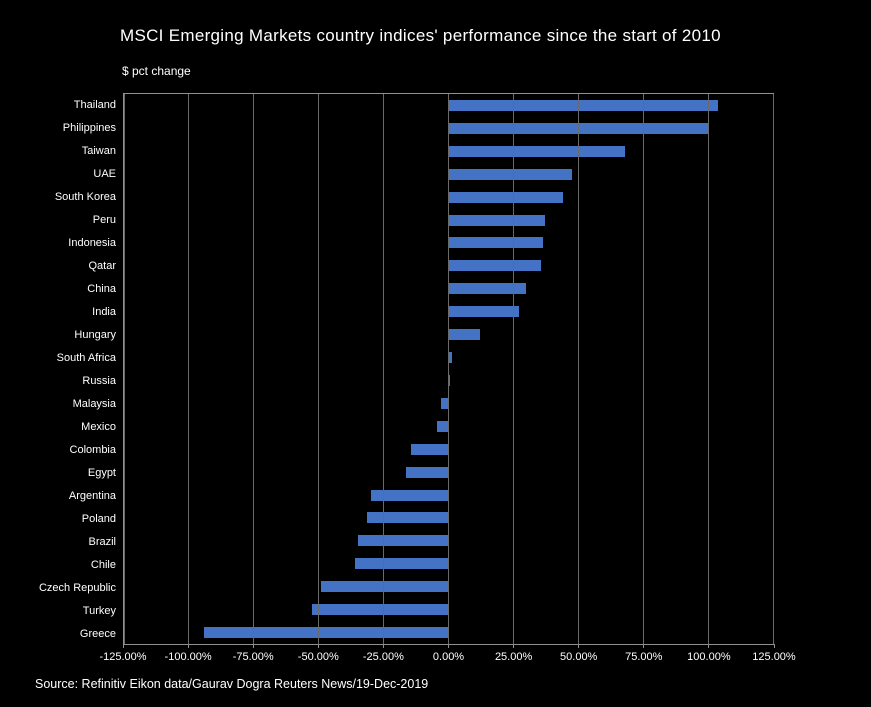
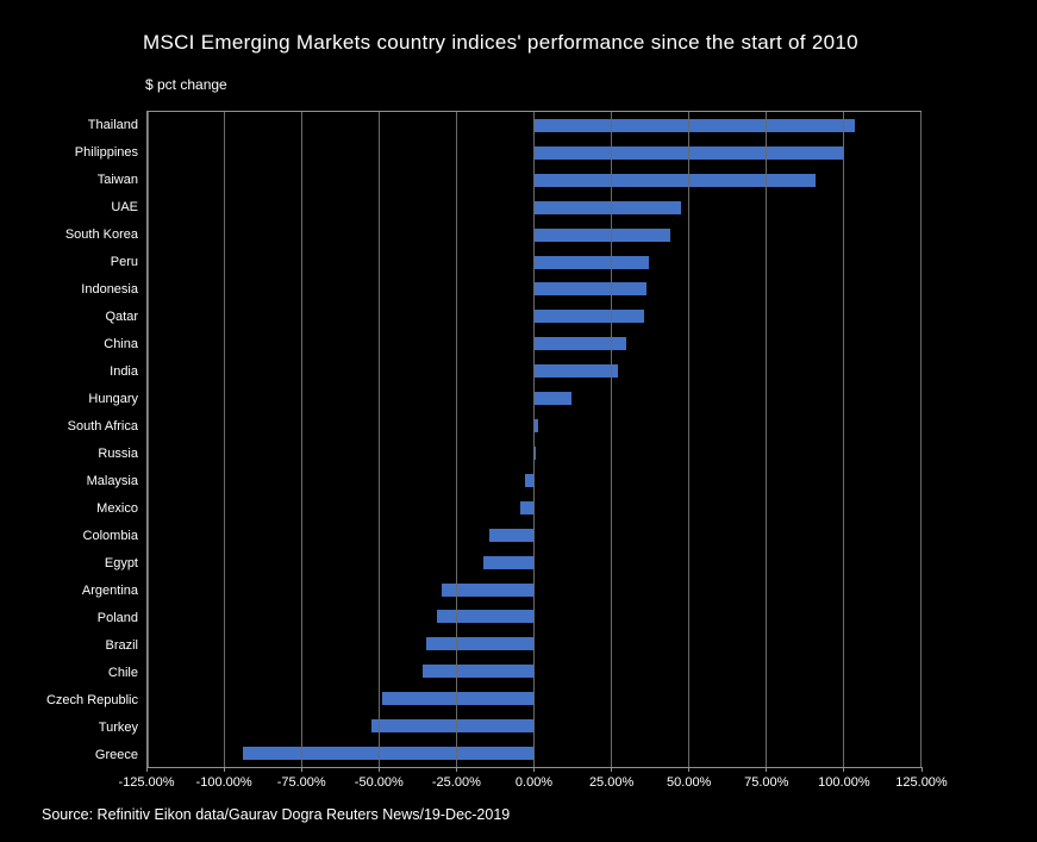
Taiwan: 68% -> 91%
